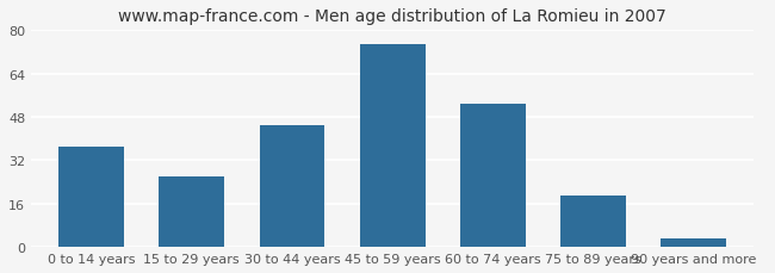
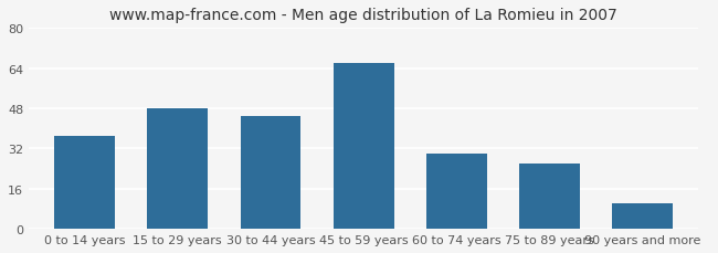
15 to 29 years: 26 -> 48
45 to 59 years: 75 -> 66
60 to 74 years: 53 -> 30
75 to 89 years: 19 -> 26
90 years and more: 3 -> 10
